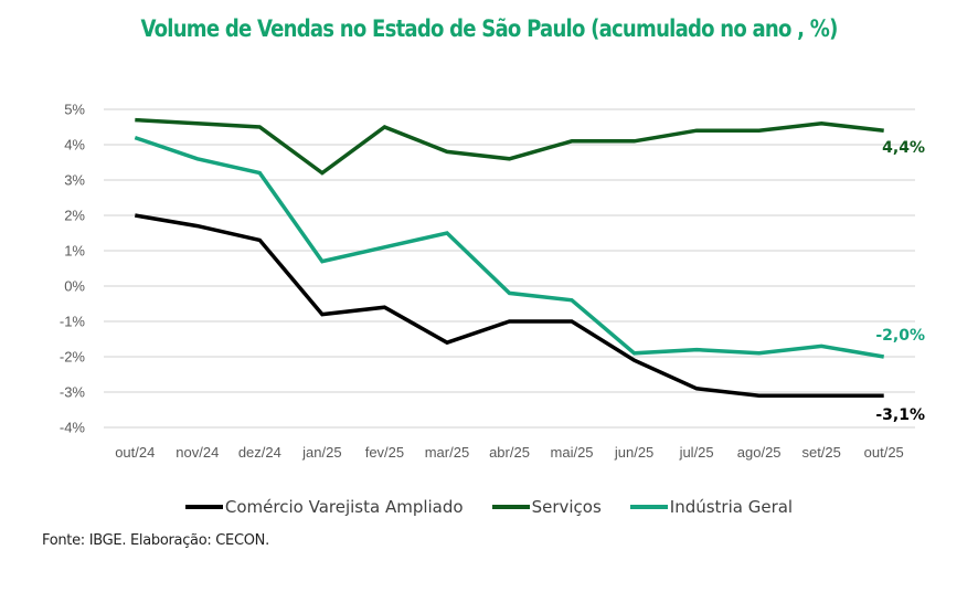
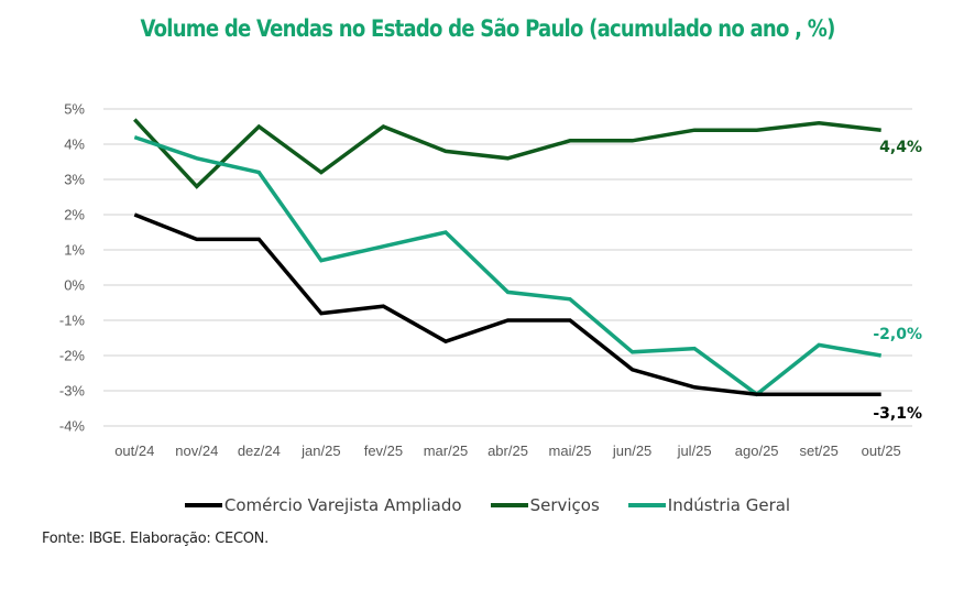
Comércio Varejista Ampliado/nov/24: 1.7% -> 1.3%
Serviços/nov/24: 4.6% -> 2.8%
Comércio Varejista Ampliado/jun/25: -2.1% -> -2.4%
Indústria Geral/ago/25: -1.9% -> -3.1%
